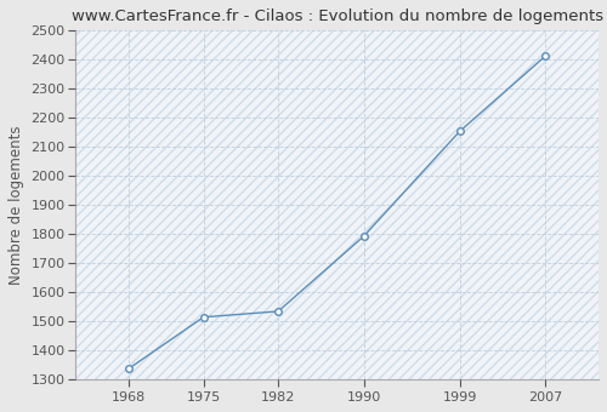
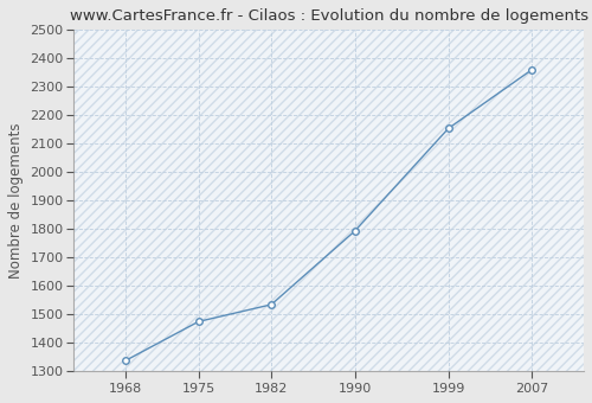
1975: 1515 -> 1475
2007: 2412 -> 2360
